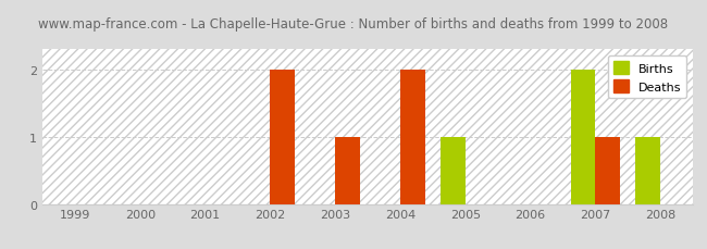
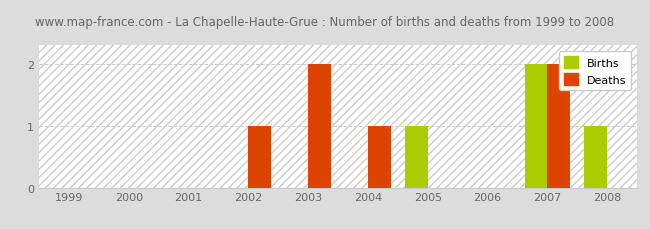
Deaths/2002: 2 -> 1
Deaths/2003: 1 -> 2
Deaths/2004: 2 -> 1
Deaths/2007: 1 -> 2
